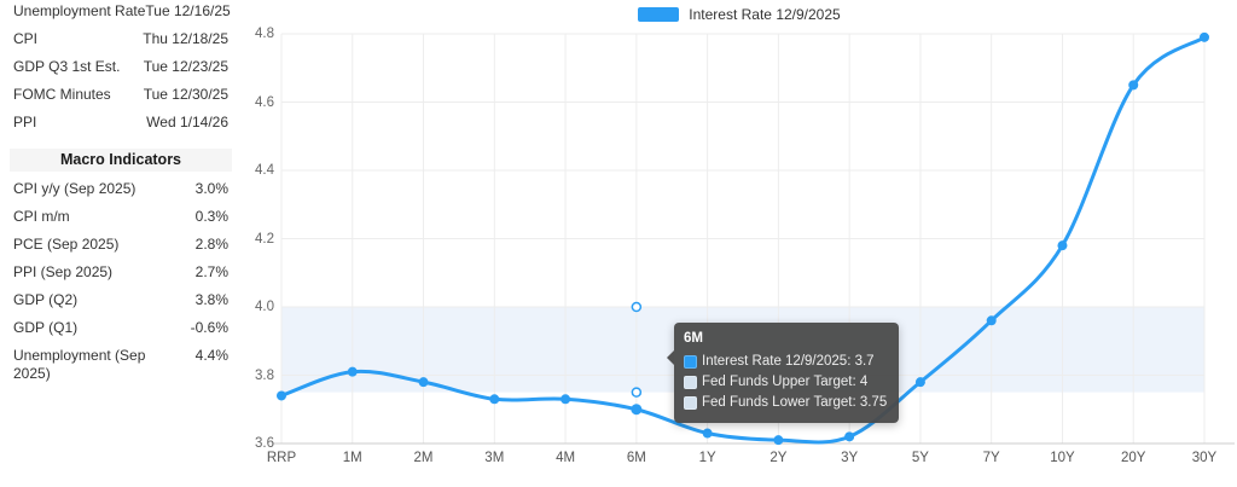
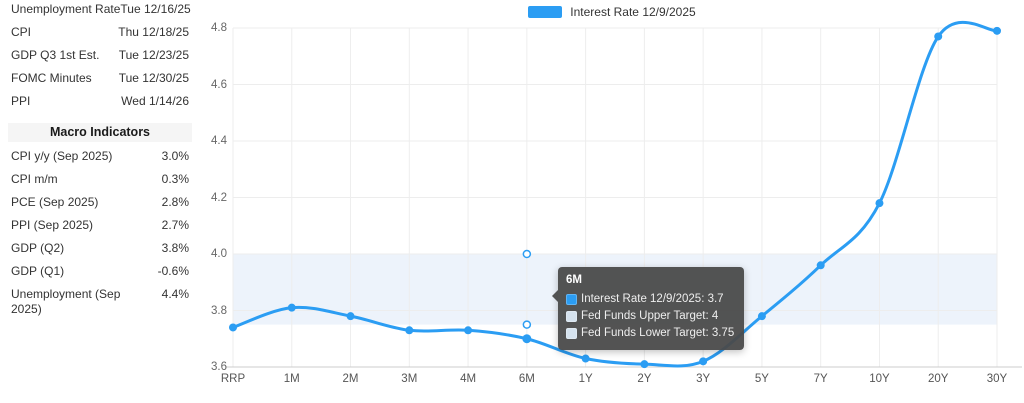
20Y: 4.65 -> 4.77
